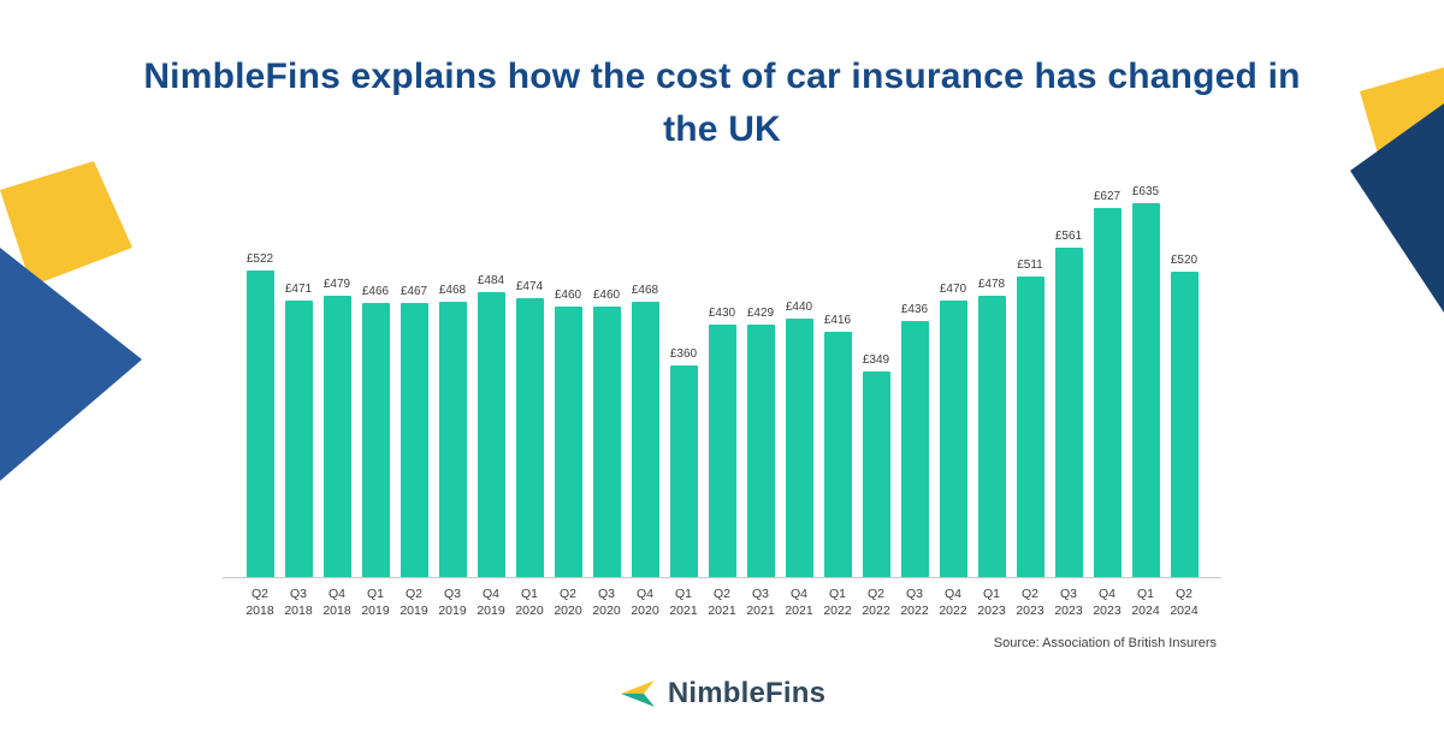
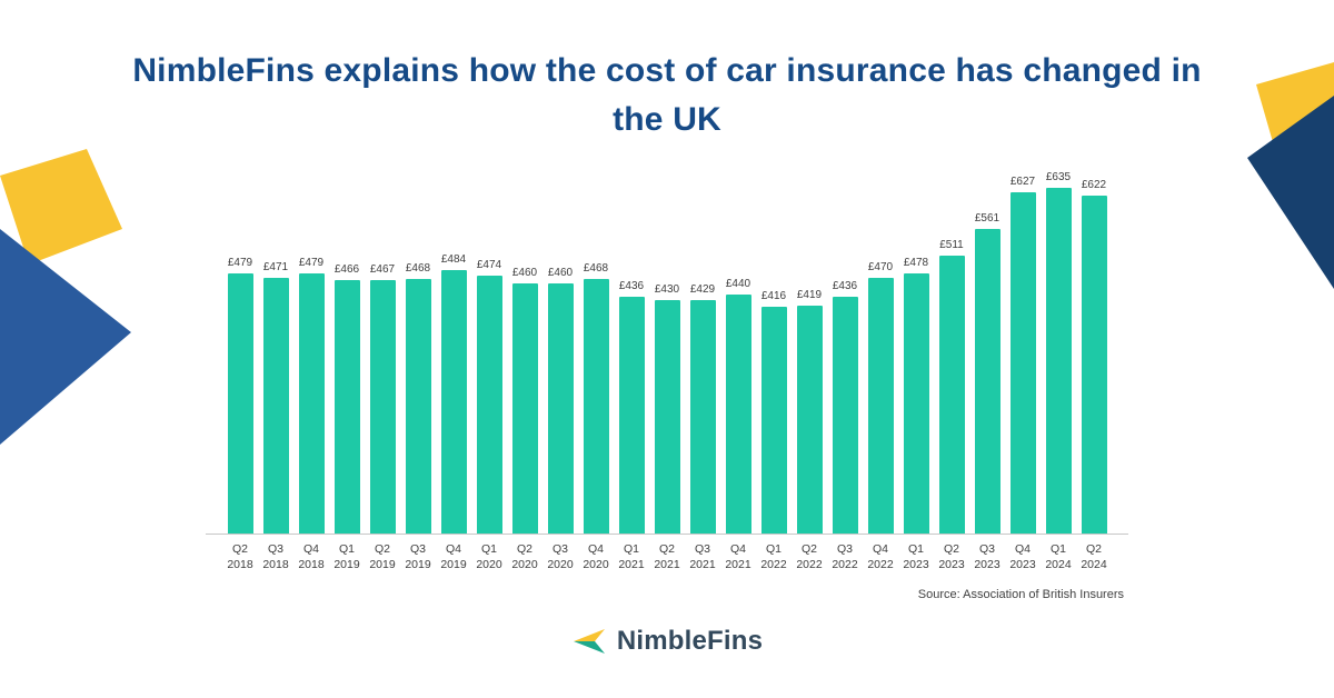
Q2 2018: £522 -> £479
Q1 2021: £360 -> £436
Q2 2022: £349 -> £419
Q2 2024: £520 -> £622
